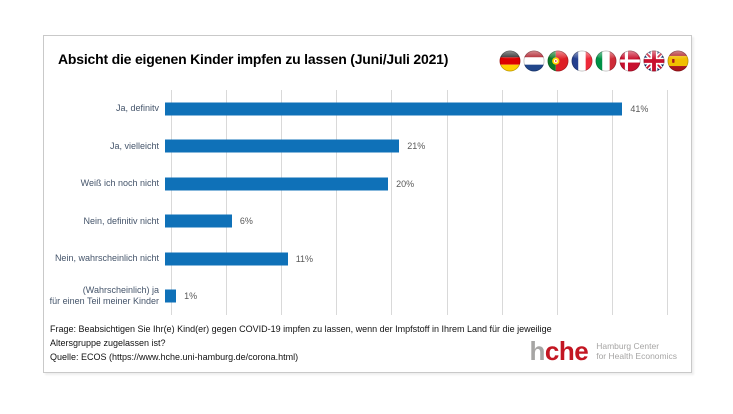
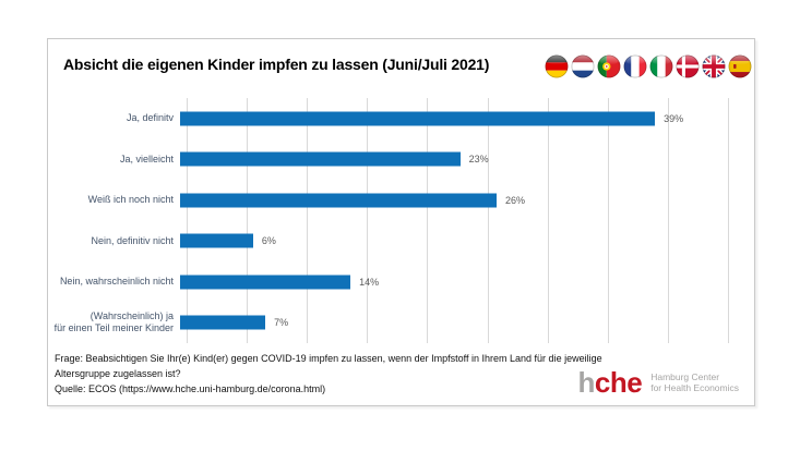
Ja, definitv: 41% -> 39%
Ja, vielleicht: 21% -> 23%
Weiß ich noch nicht: 20% -> 26%
Nein, wahrscheinlich nicht: 11% -> 14%
(Wahrscheinlich) ja für einen Teil meiner Kinder: 1% -> 7%
